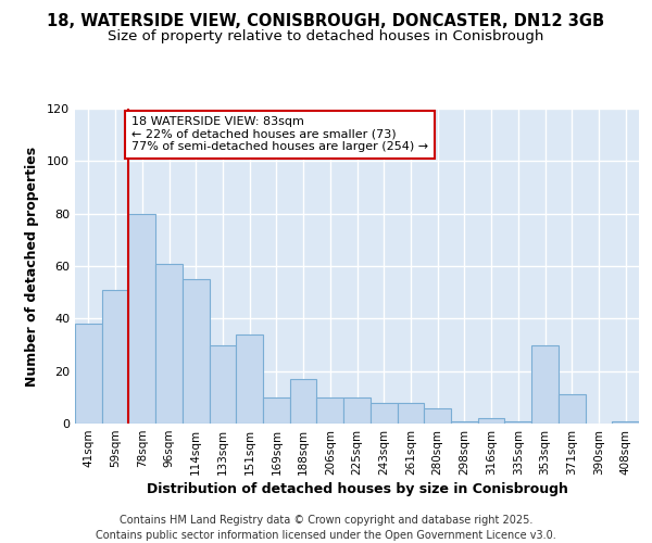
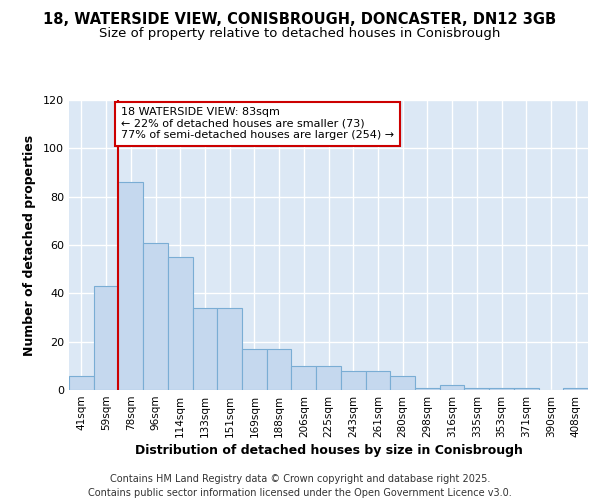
41sqm: 38 -> 6
59sqm: 51 -> 43
78sqm: 80 -> 86
133sqm: 30 -> 34
169sqm: 10 -> 17
353sqm: 30 -> 1
371sqm: 11 -> 1
